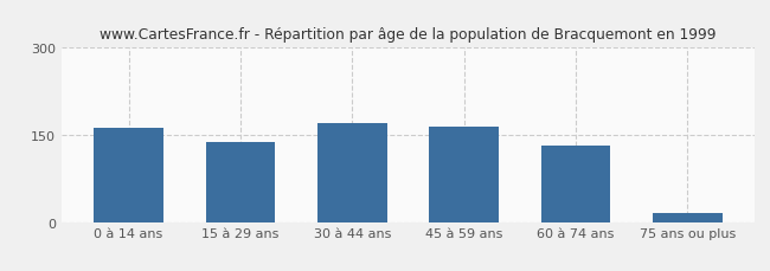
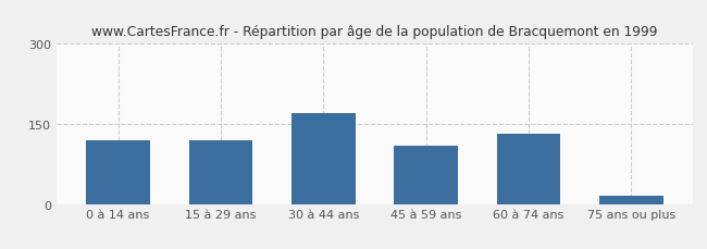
0 à 14 ans: 163 -> 120
15 à 29 ans: 138 -> 120
45 à 59 ans: 164 -> 110
